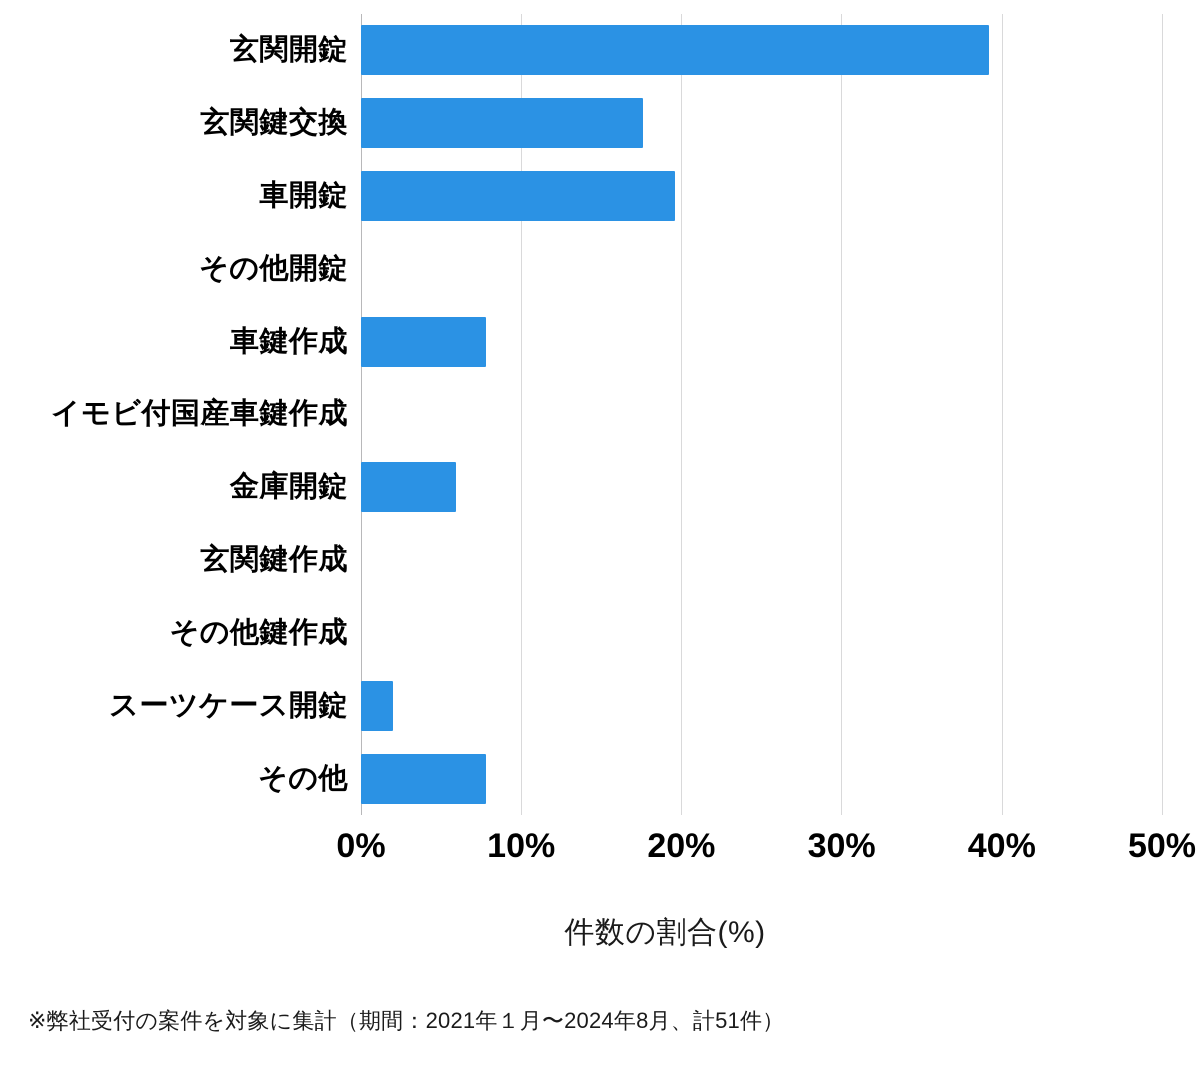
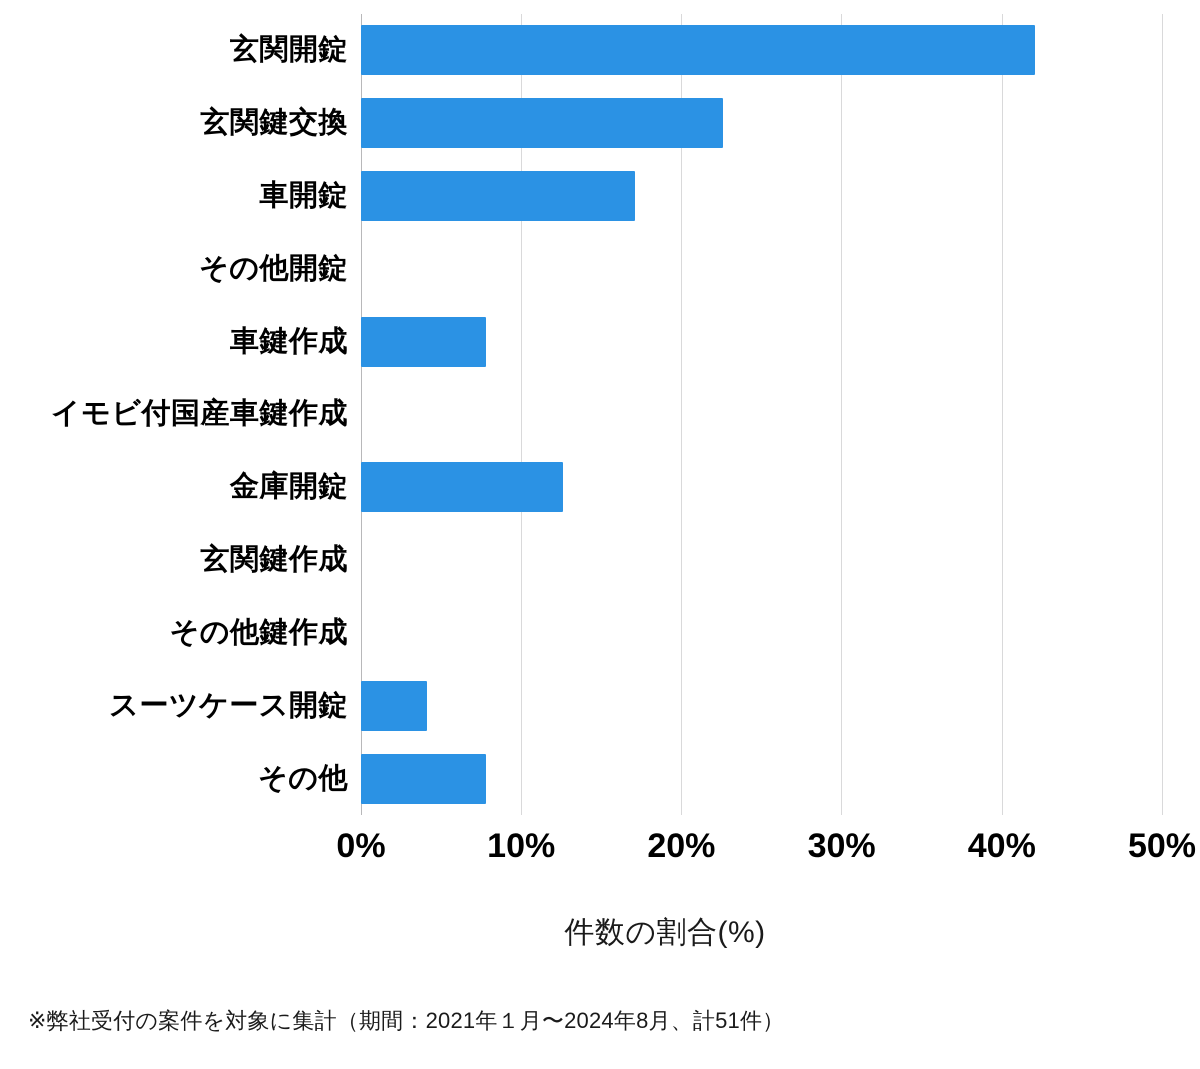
玄関開錠: 39.2% -> 42.1%
玄関鍵交換: 17.6% -> 22.6%
車開錠: 19.6% -> 17.1%
金庫開錠: 5.9% -> 12.6%
スーツケース開錠: 2.0% -> 4.1%
